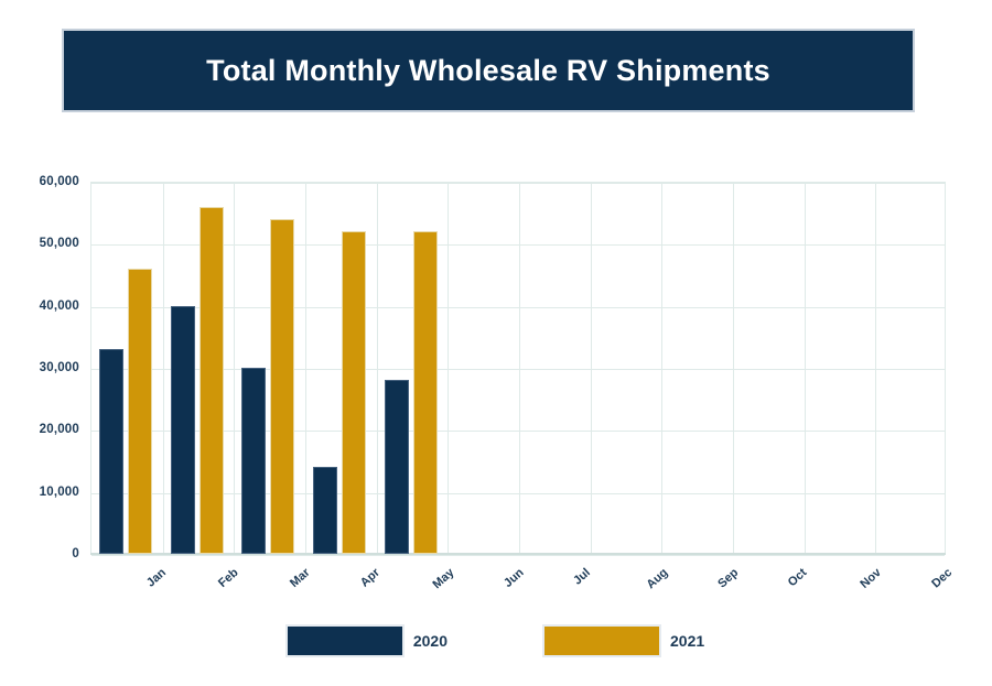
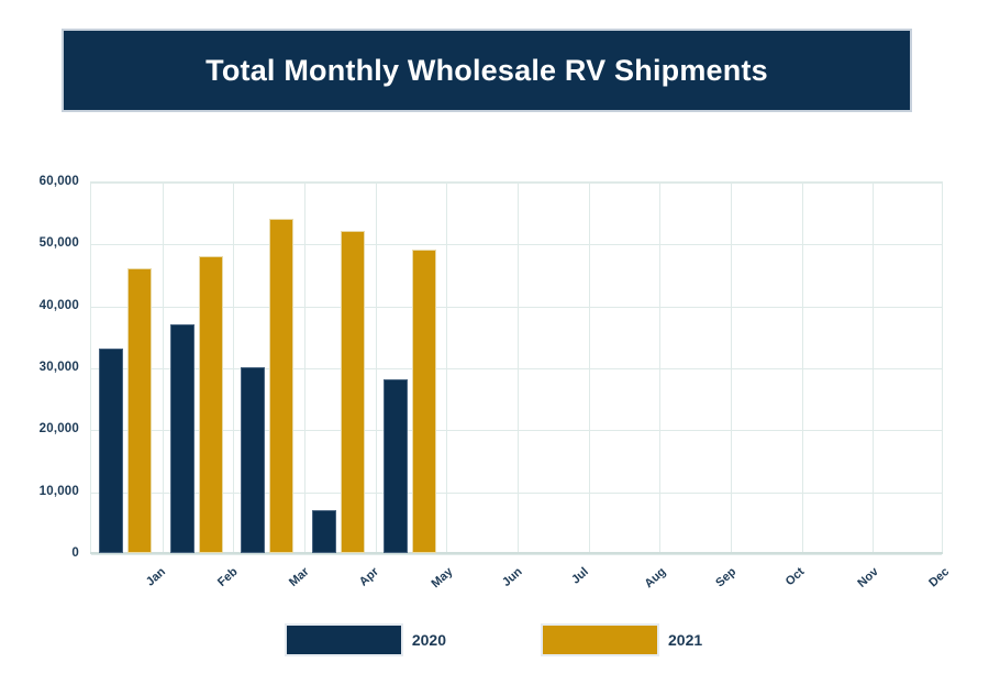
2020/Feb: 40000 -> 37000
2021/Feb: 56000 -> 48000
2020/Apr: 14000 -> 7000
2021/May: 52000 -> 49000
